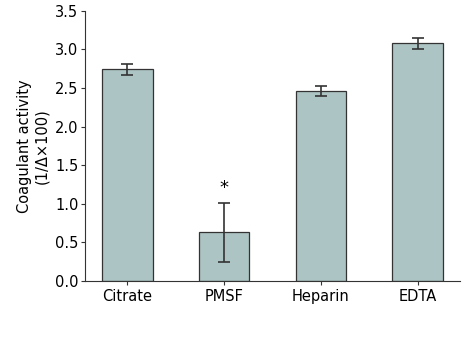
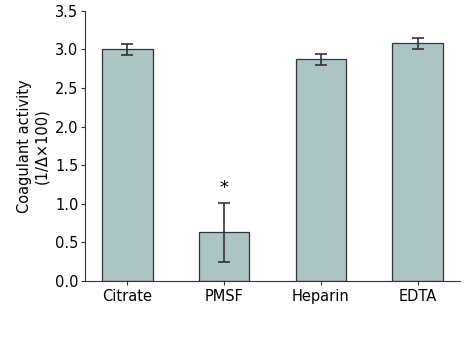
Citrate: 2.74 -> 3.00
Heparin: 2.46 -> 2.87
